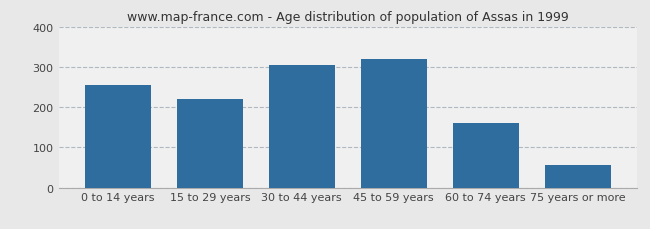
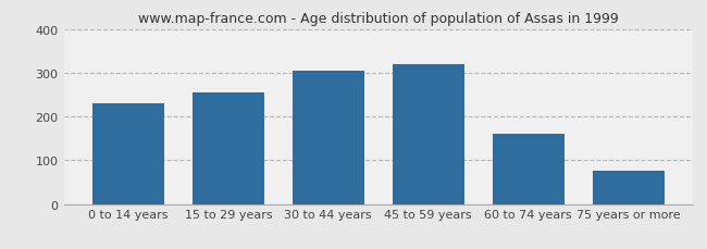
0 to 14 years: 255 -> 230
15 to 29 years: 221 -> 255
75 years or more: 55 -> 75
